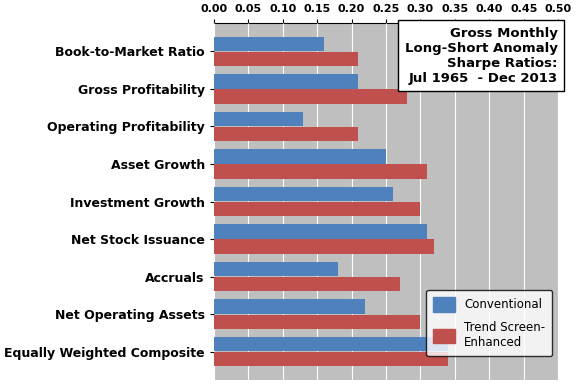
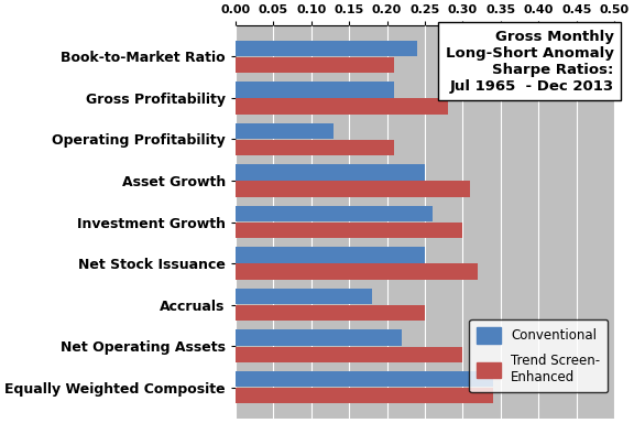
Conventional/Book-to-Market Ratio: 0.16 -> 0.24
Conventional/Net Stock Issuance: 0.31 -> 0.25
Trend Screen- Enhanced/Accruals: 0.27 -> 0.25
